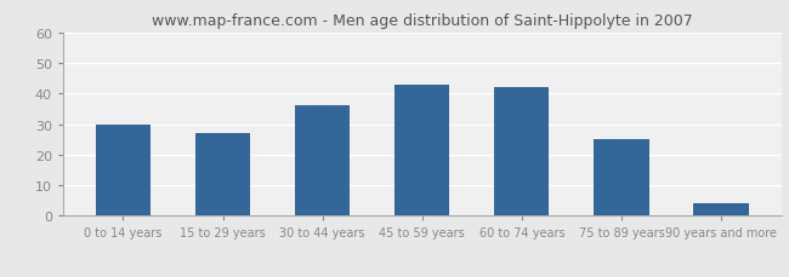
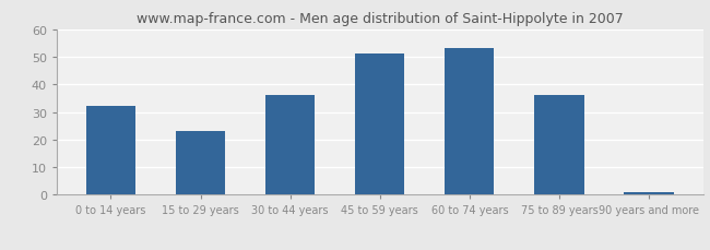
0 to 14 years: 30 -> 32
15 to 29 years: 27 -> 23
45 to 59 years: 43 -> 51
60 to 74 years: 42 -> 53
75 to 89 years: 25 -> 36
90 years and more: 4 -> 1
